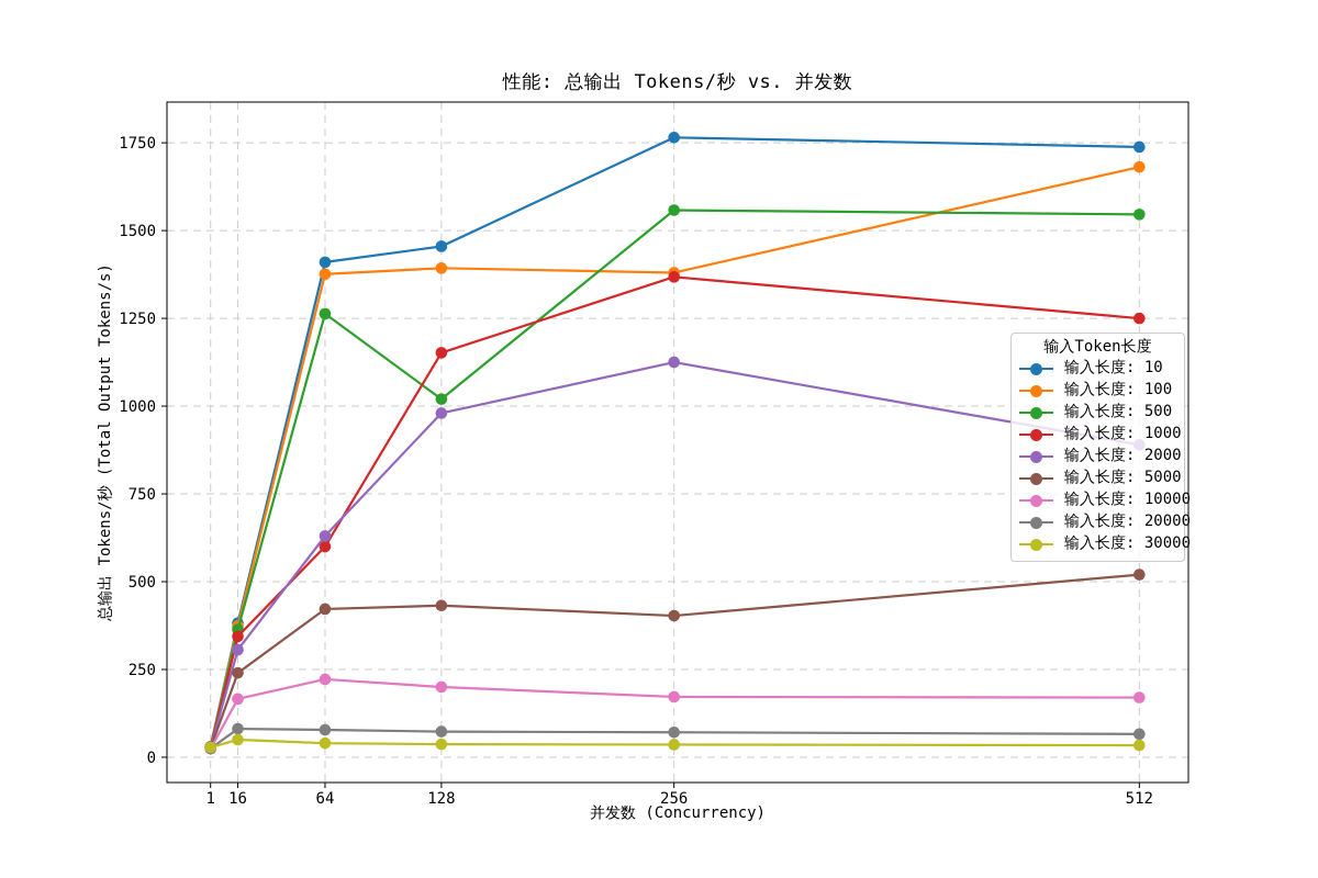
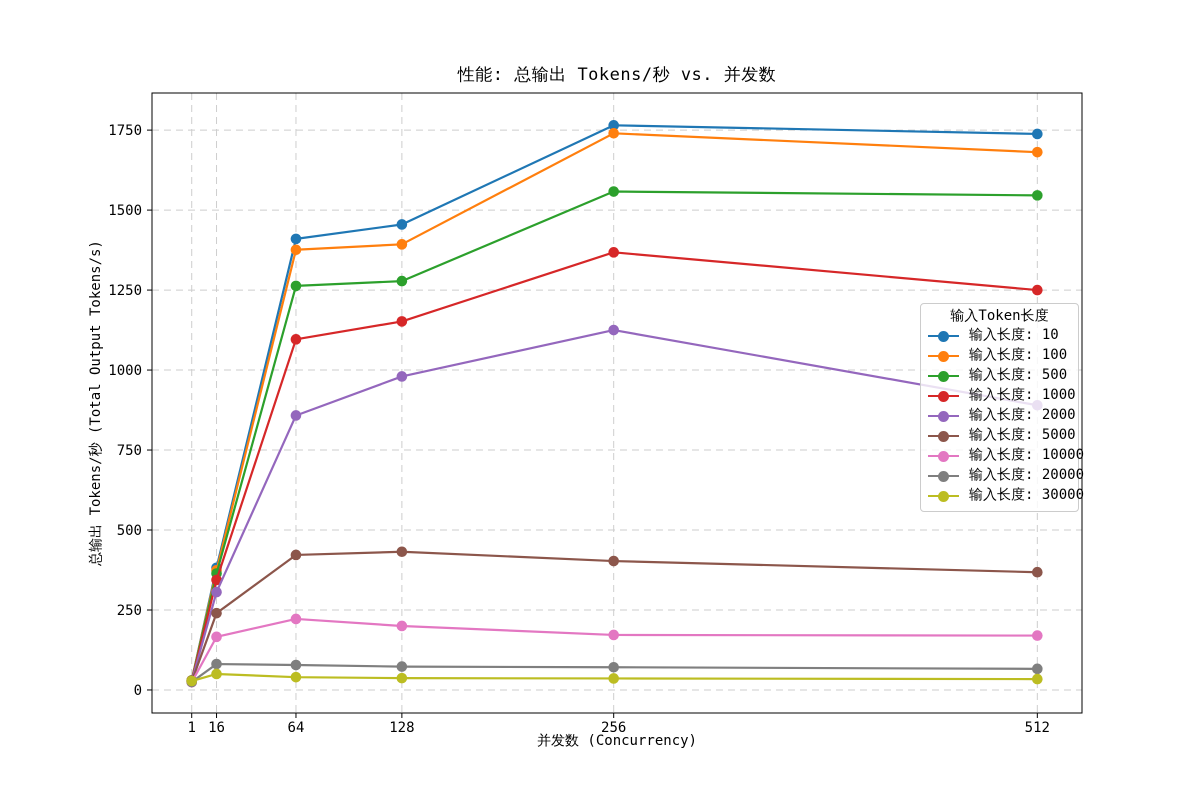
输入长度: 1000/64: 600 -> 1100
输入长度: 2000/64: 630 -> 860
输入长度: 500/128: 1020 -> 1280
输入长度: 100/256: 1380 -> 1740
输入长度: 5000/512: 520 -> 370
